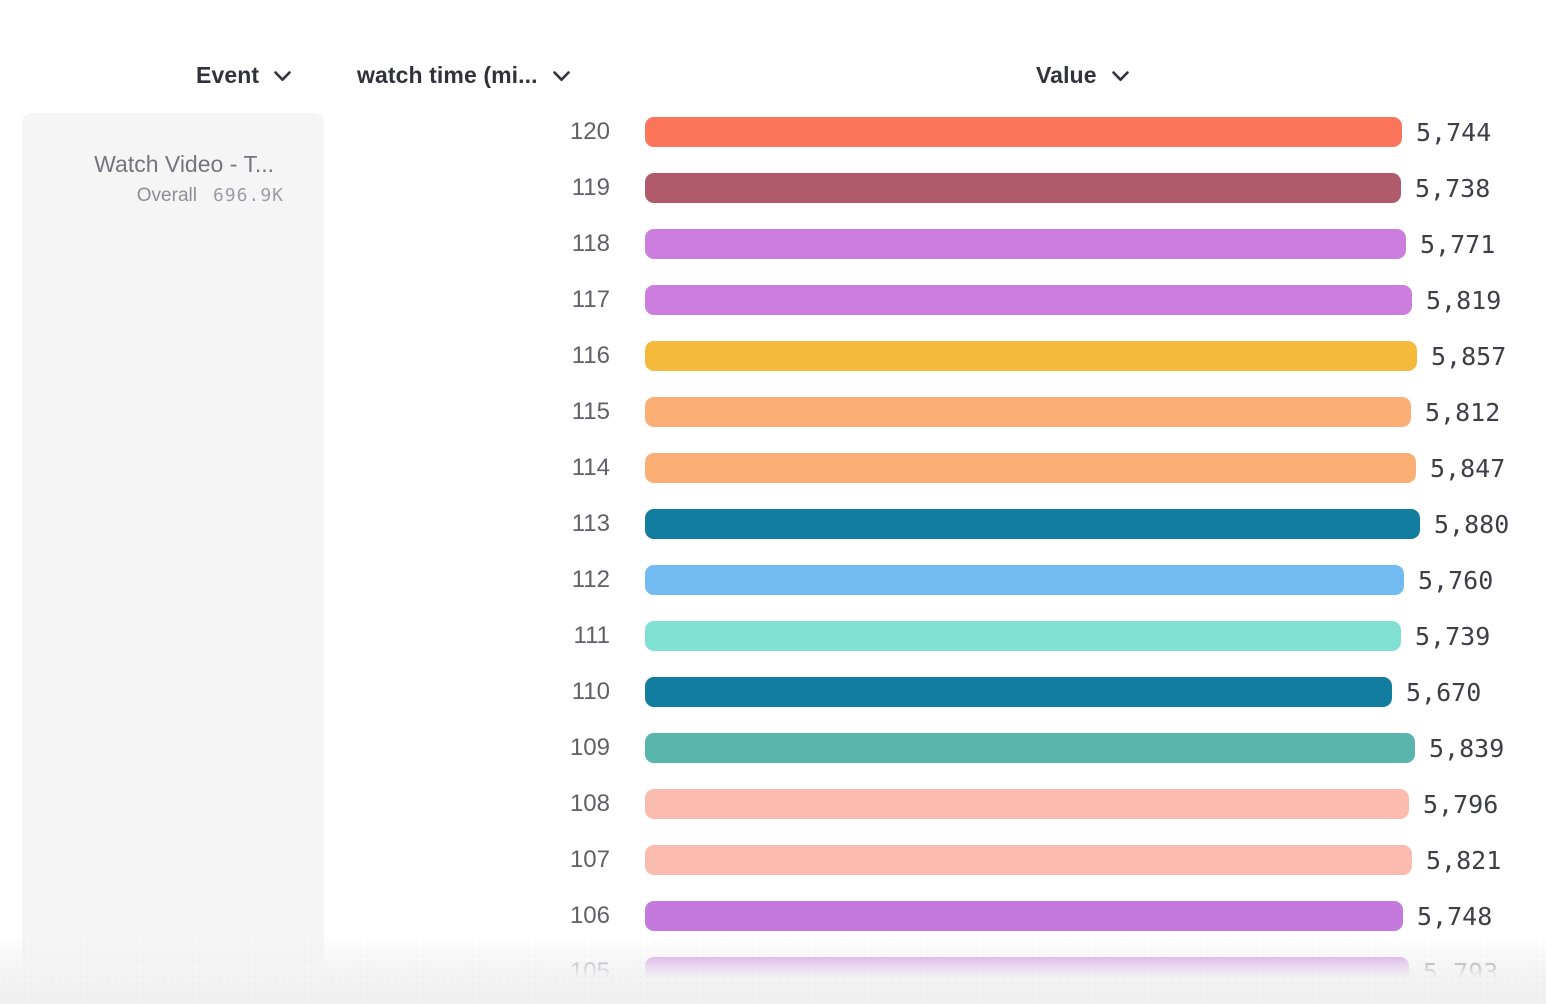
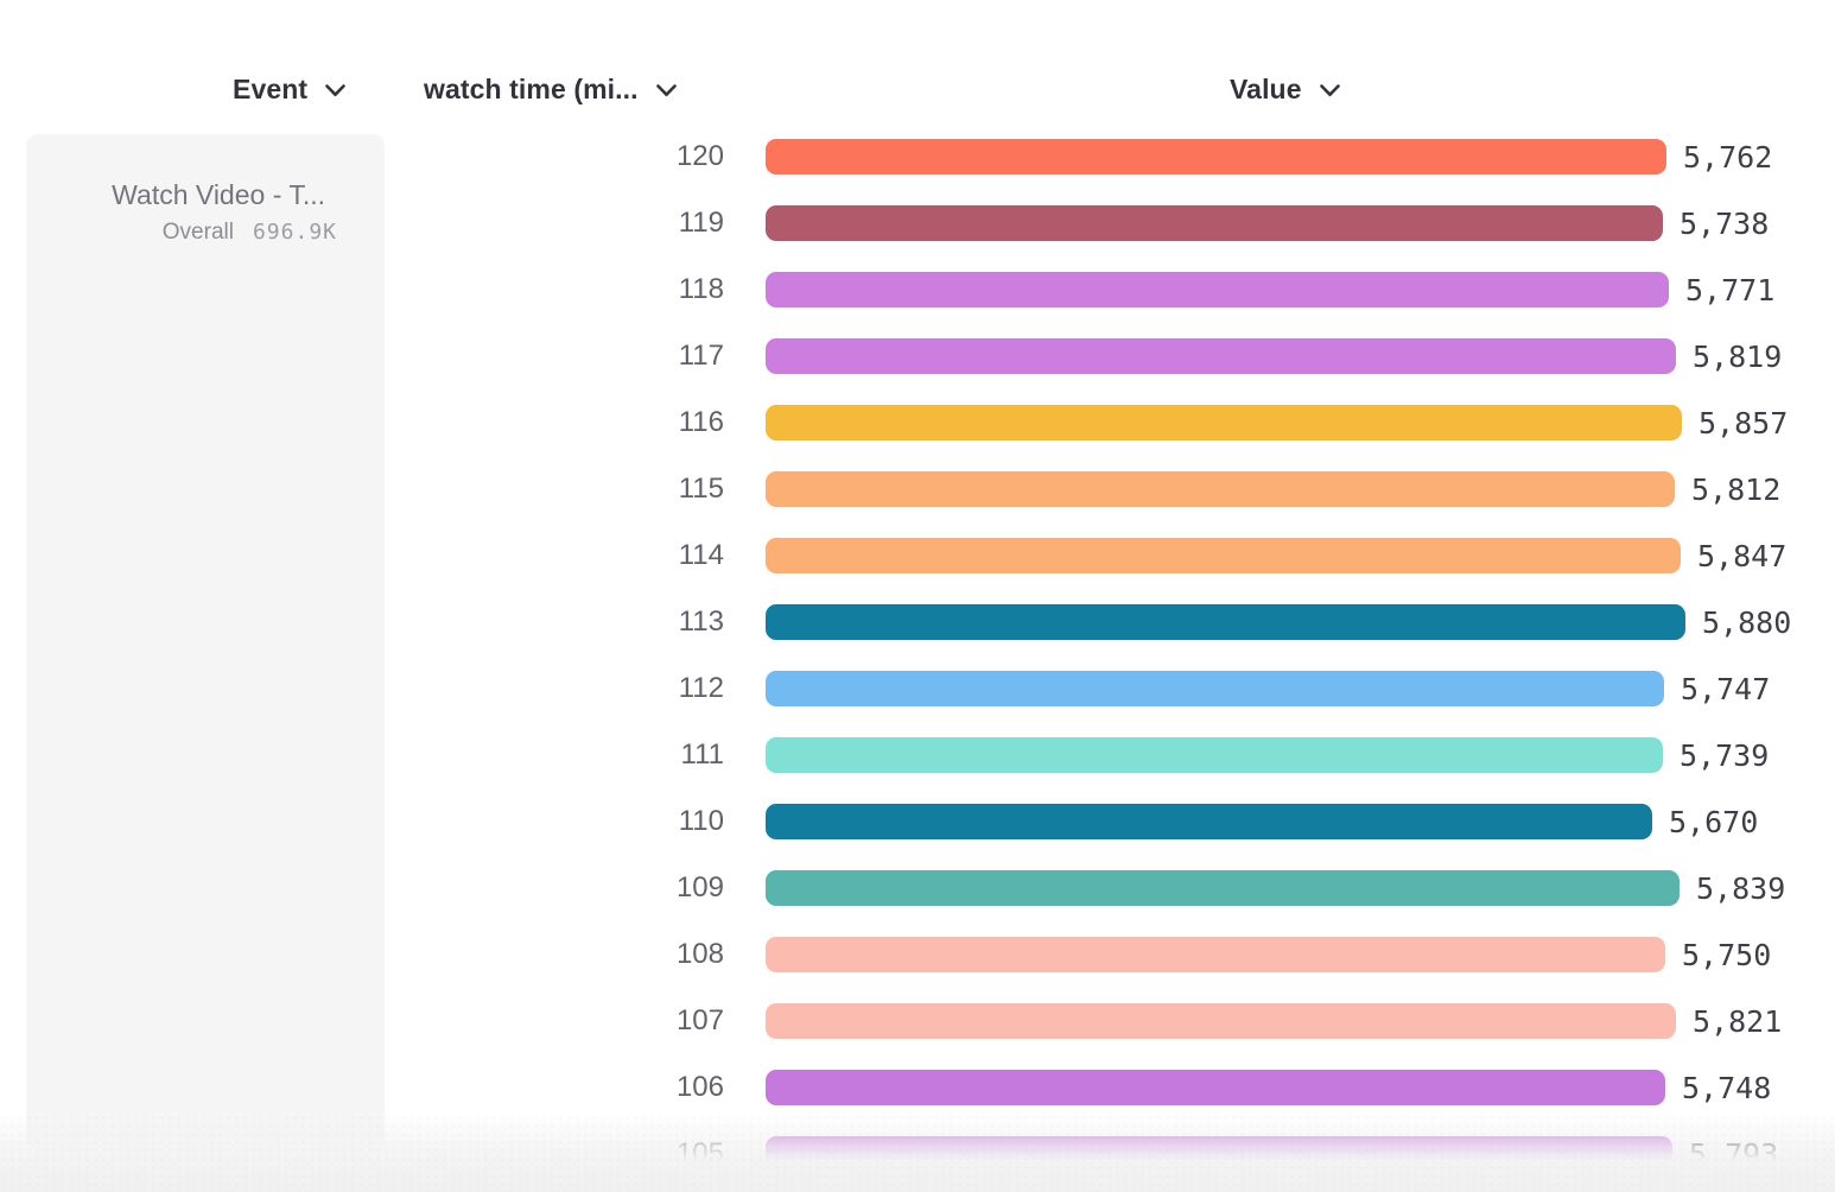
120: 5,744 -> 5,762
112: 5,760 -> 5,747
108: 5,796 -> 5,750
